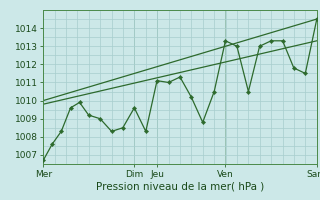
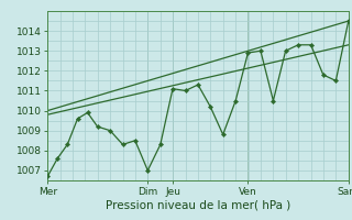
Dim: 1009.6 -> 1007.0
Ven: 1013.3 -> 1012.9
